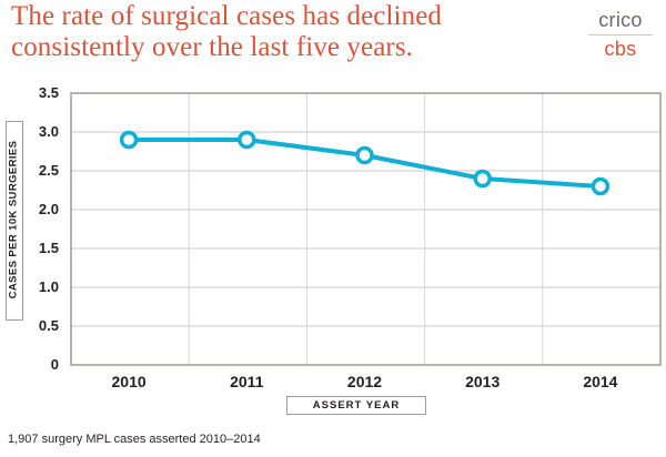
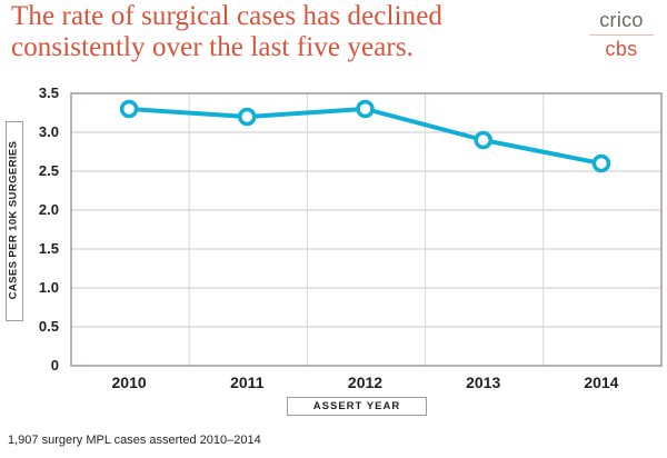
2010: 2.9 -> 3.3
2011: 2.9 -> 3.2
2012: 2.7 -> 3.3
2013: 2.4 -> 2.9
2014: 2.3 -> 2.6
